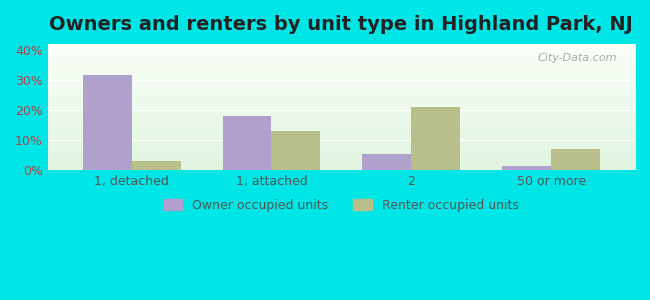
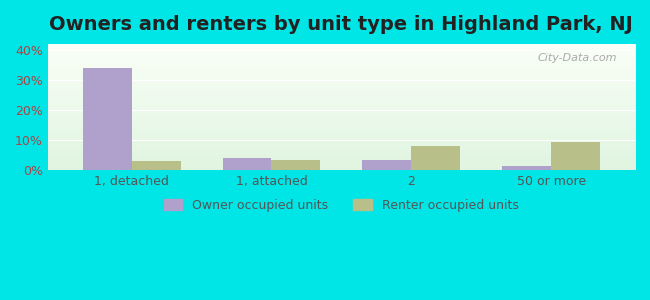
Owner occupied units/1, detached: 31.5% -> 34.0%
Owner occupied units/1, attached: 18.0% -> 4.0%
Renter occupied units/1, attached: 13.0% -> 3.5%
Owner occupied units/2: 5.5% -> 3.5%
Renter occupied units/2: 21.0% -> 8.0%
Renter occupied units/50 or more: 7.0% -> 9.5%
